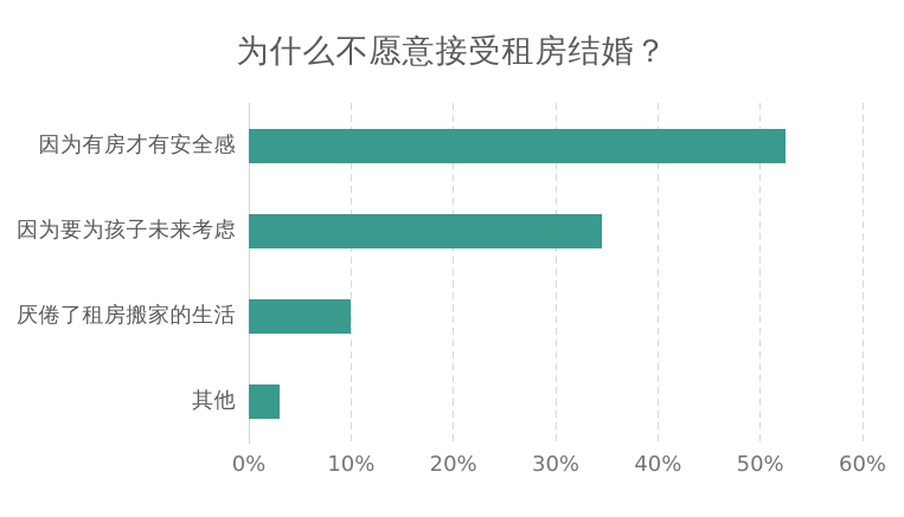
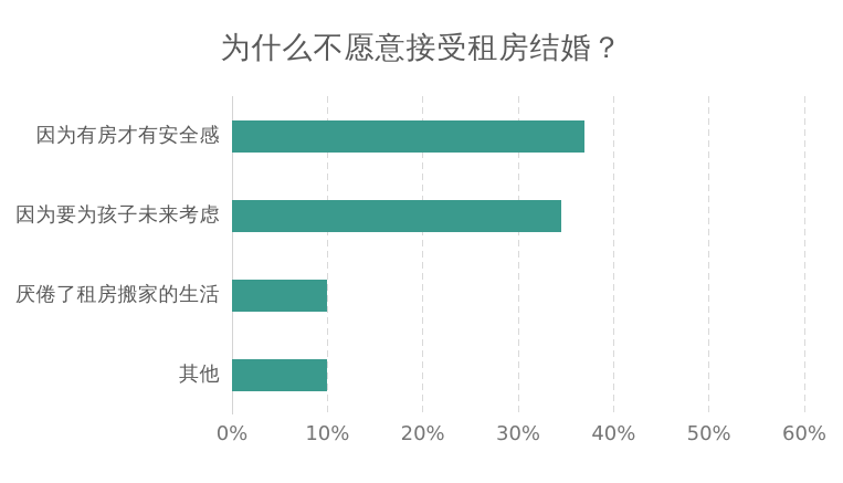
因为有房才有安全感: 52% -> 37%
其他: 3% -> 10%
